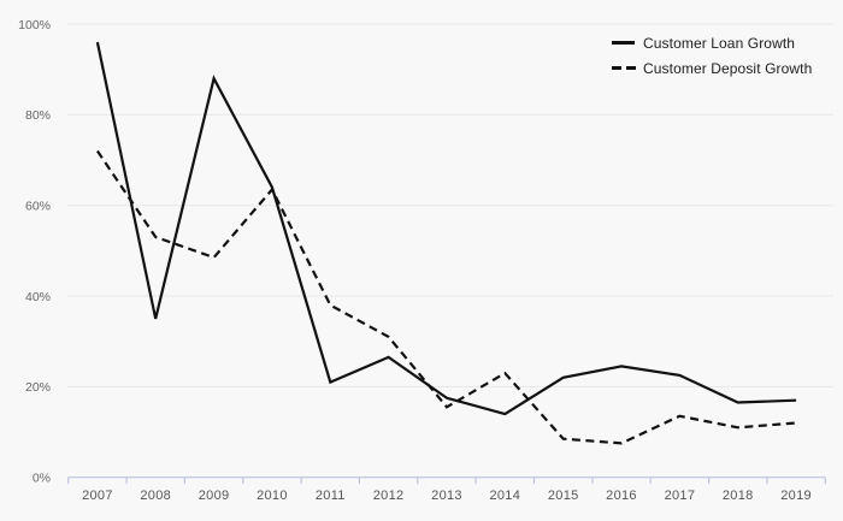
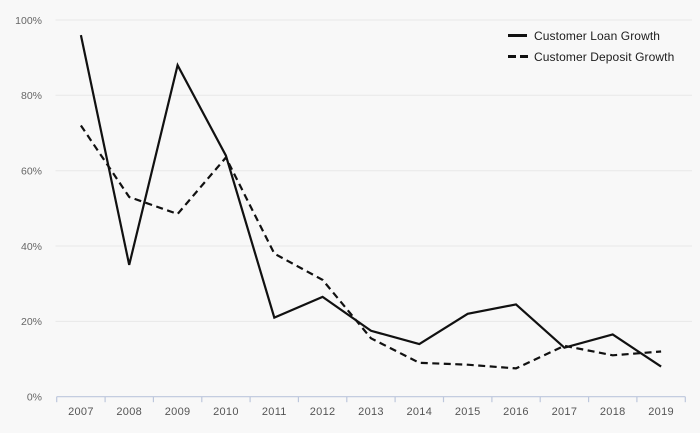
Customer Deposit Growth/2014: 23% -> 9%
Customer Loan Growth/2017: 22% -> 13%
Customer Loan Growth/2019: 17% -> 8%
